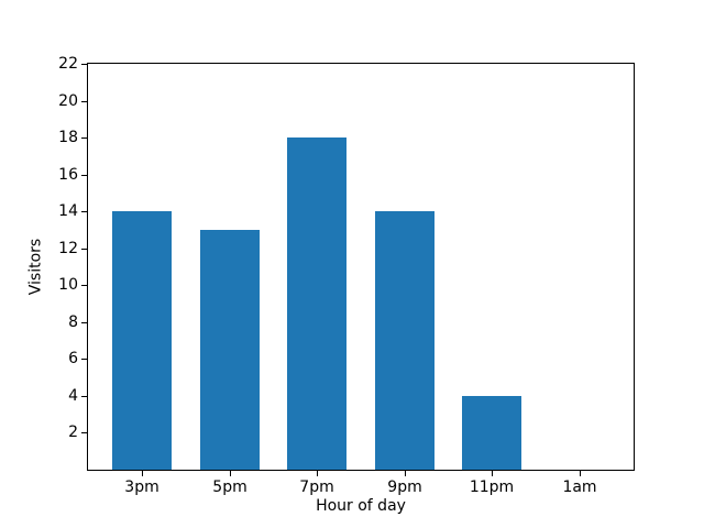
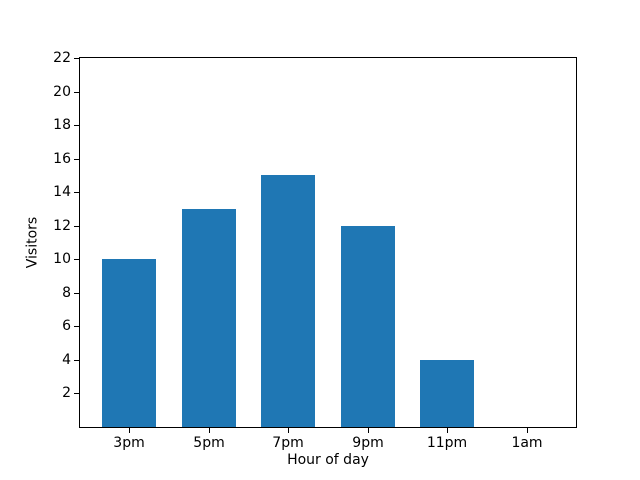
3pm: 14 -> 10
7pm: 18 -> 15
9pm: 14 -> 12
